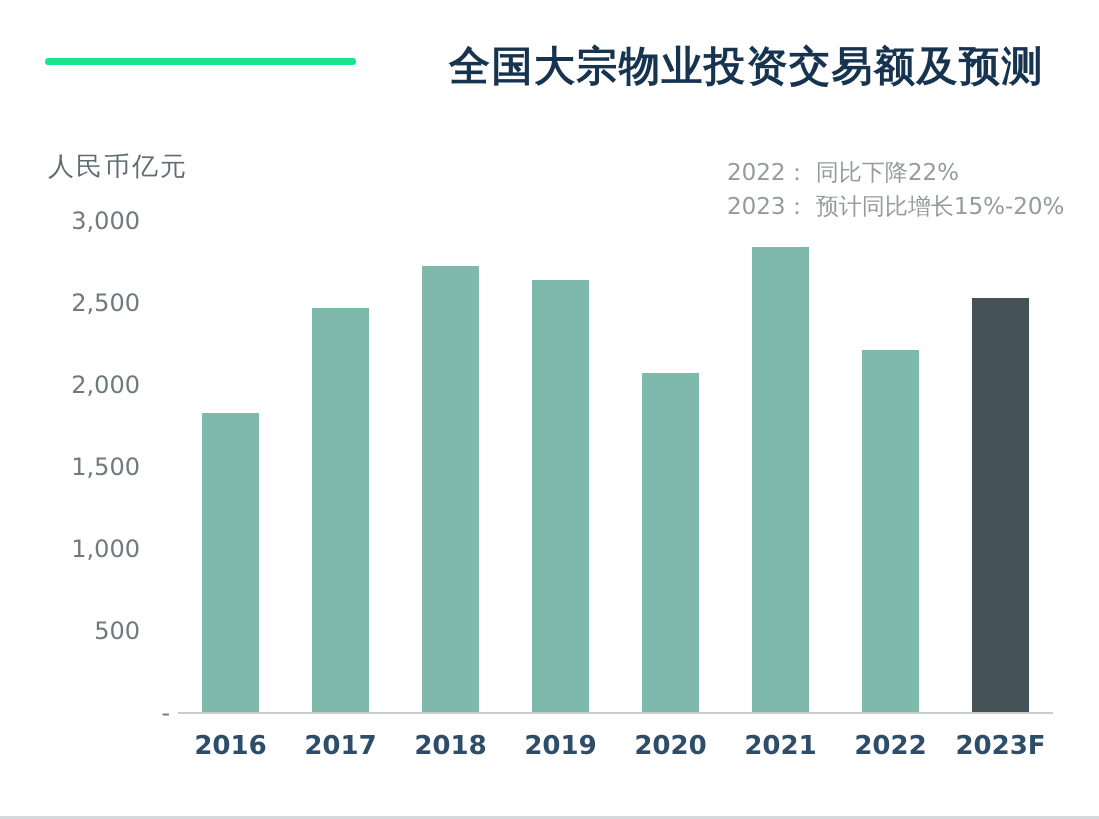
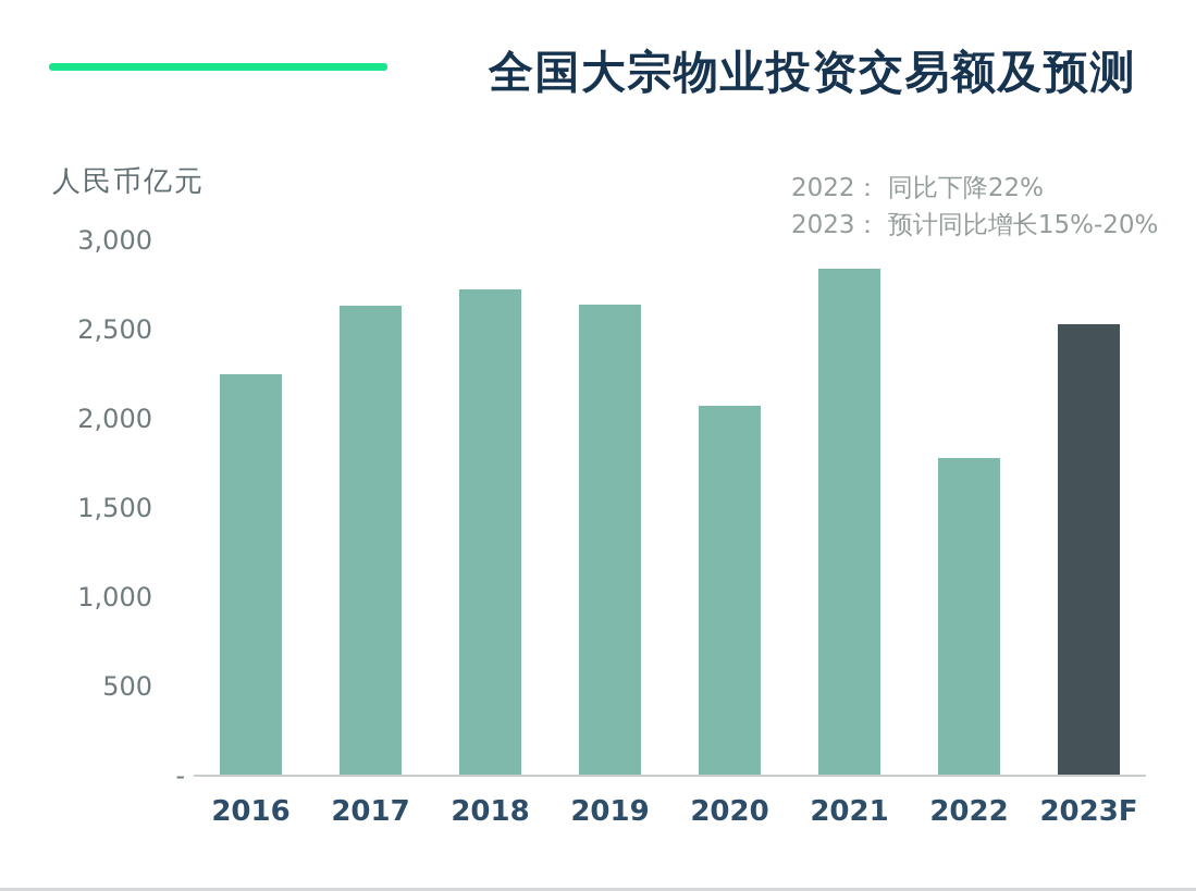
2016: 1820 -> 2250
2017: 2470 -> 2630
2022: 2210 -> 1780
